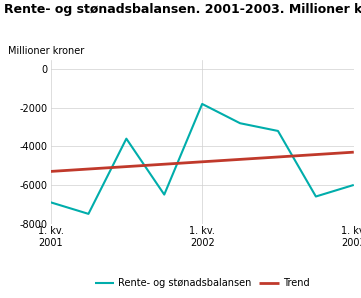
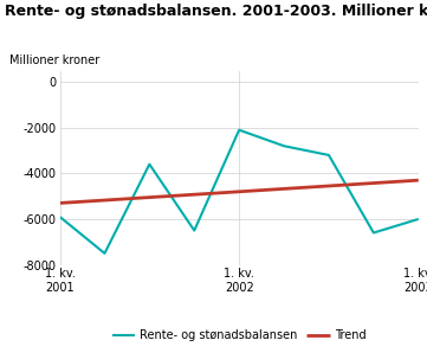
1. kv. 2001: -6900 -> -5900
1. kv. 2002: -1800 -> -2100
